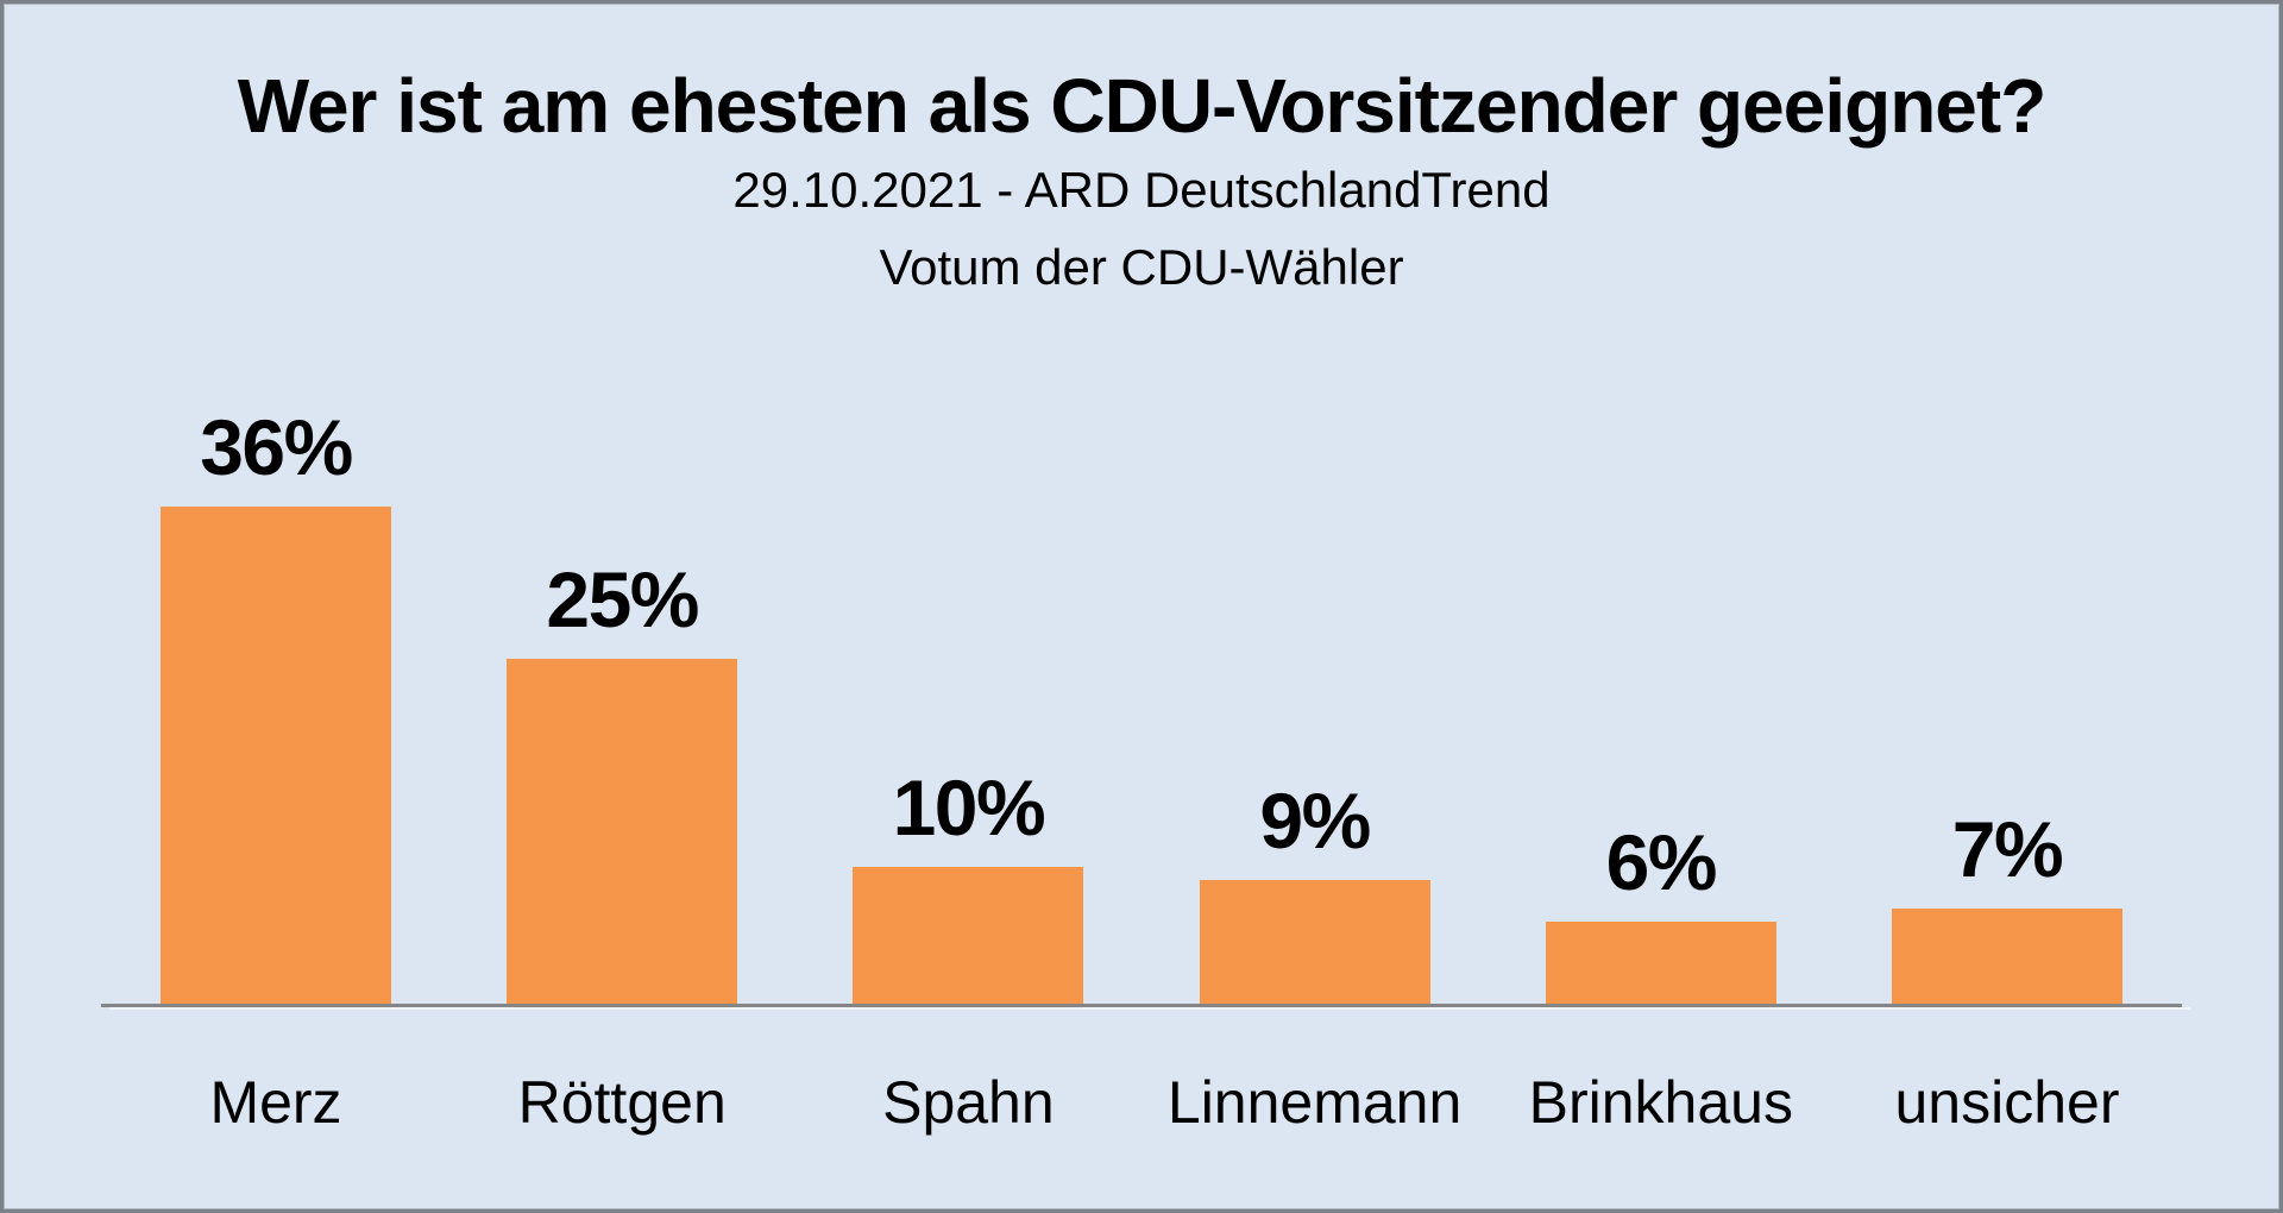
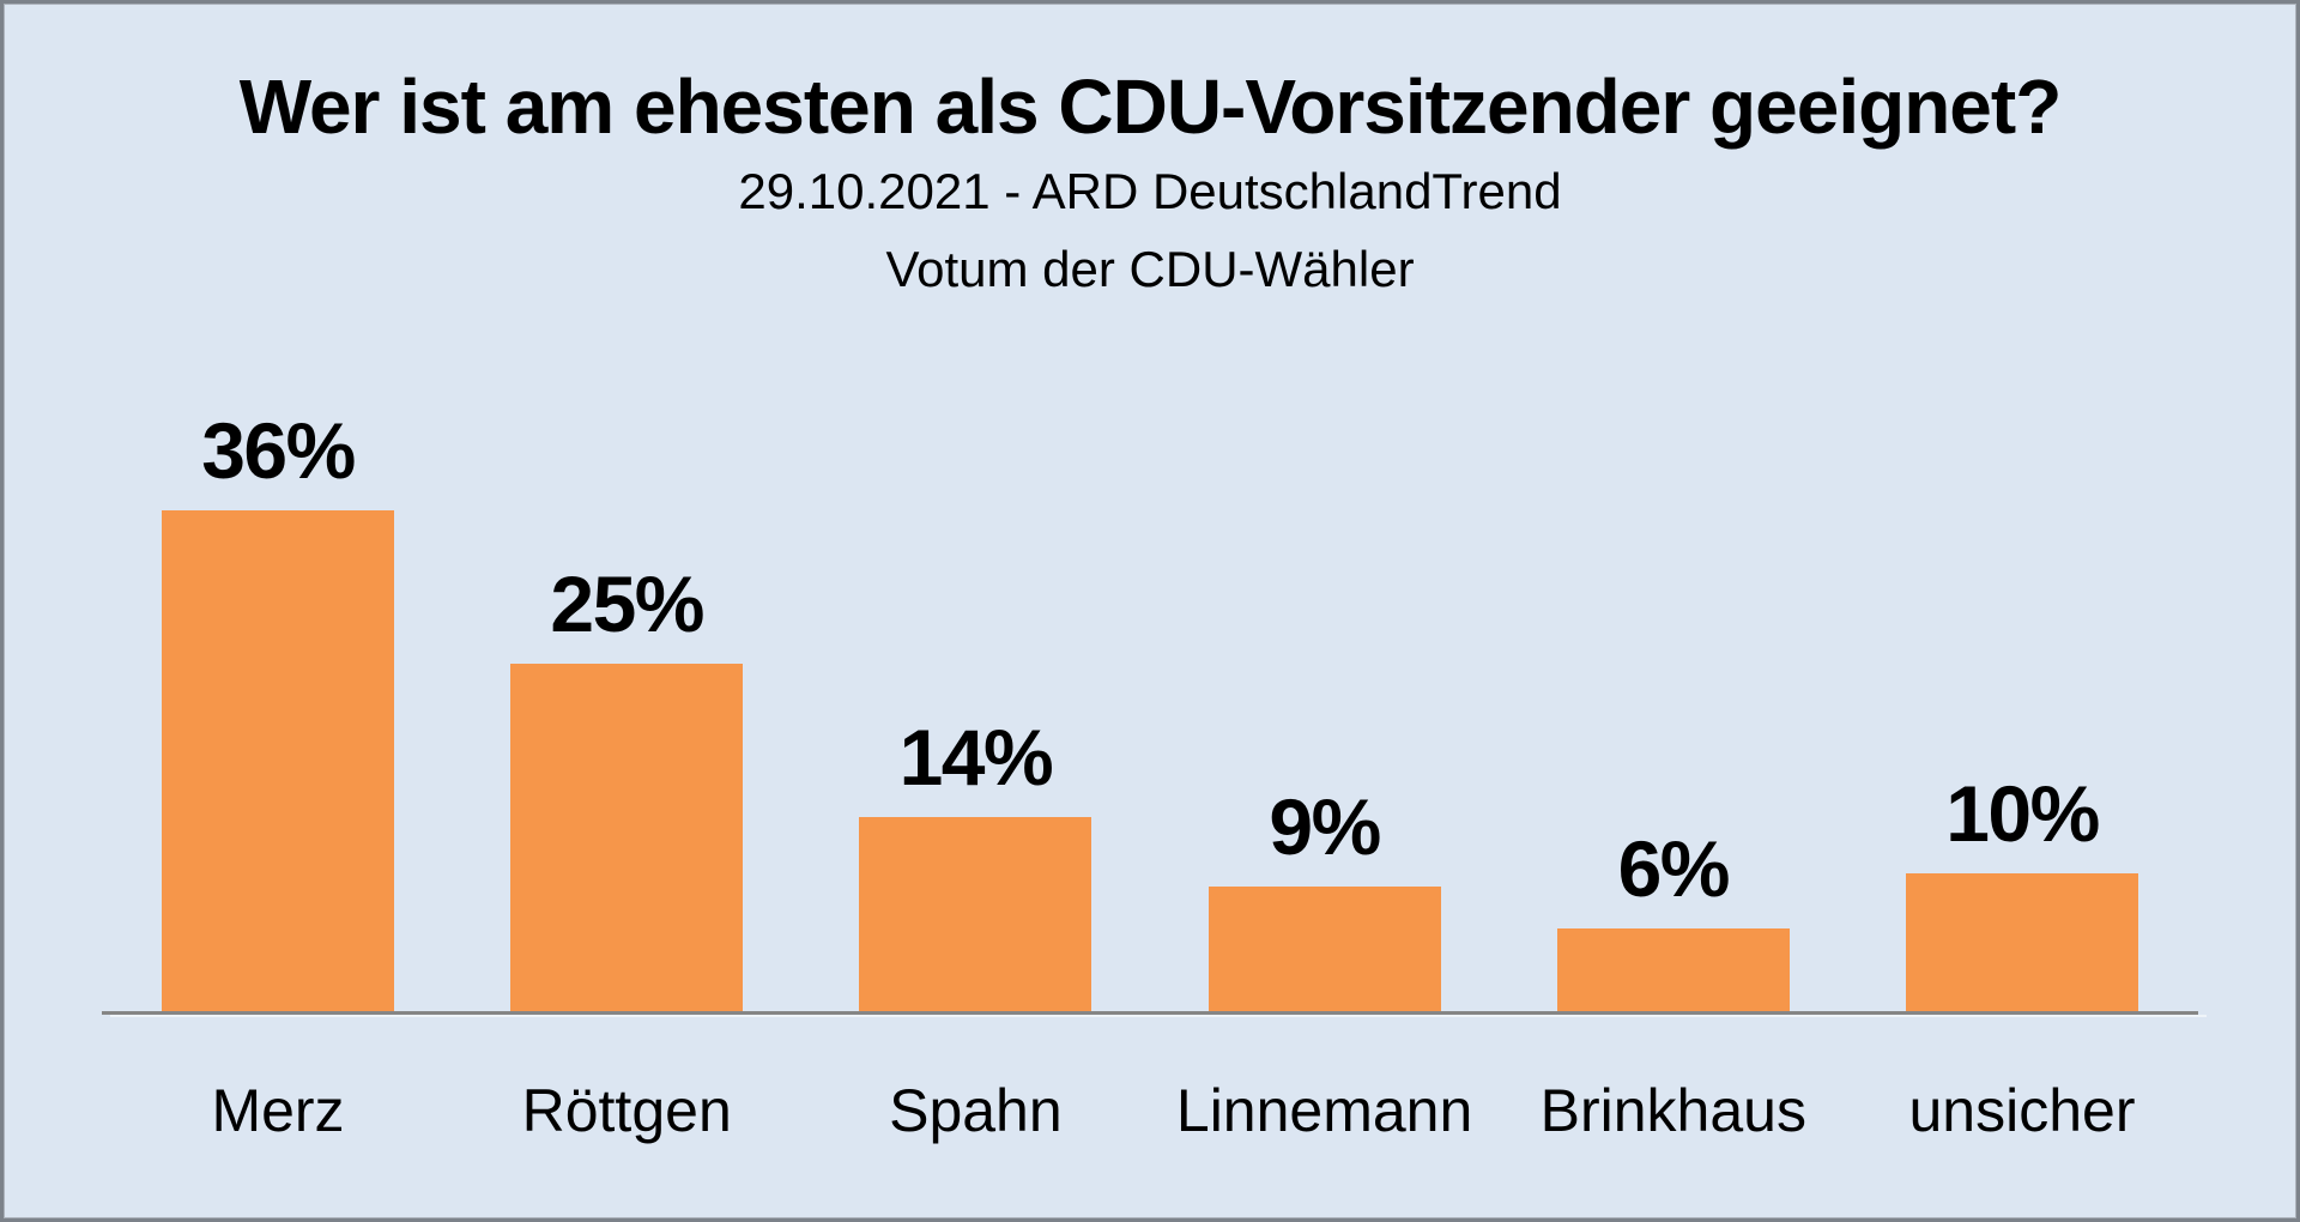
Spahn: 10% -> 14%
unsicher: 7% -> 10%
